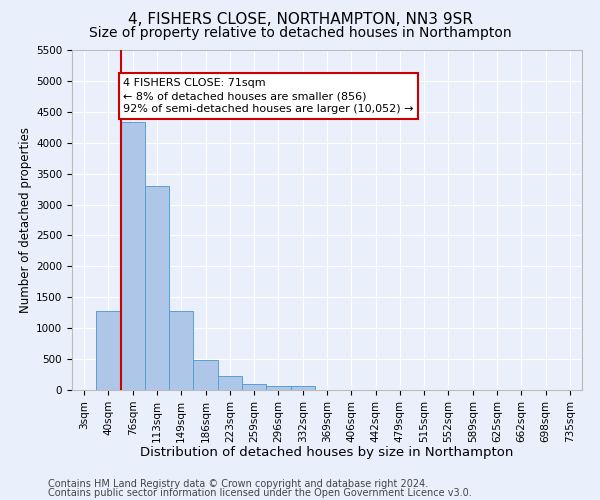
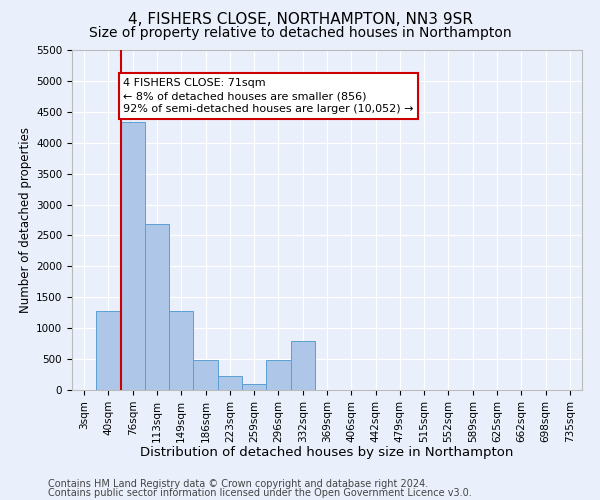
113sqm: 3300 -> 2680
296sqm: 70 -> 480
332sqm: 60 -> 800
